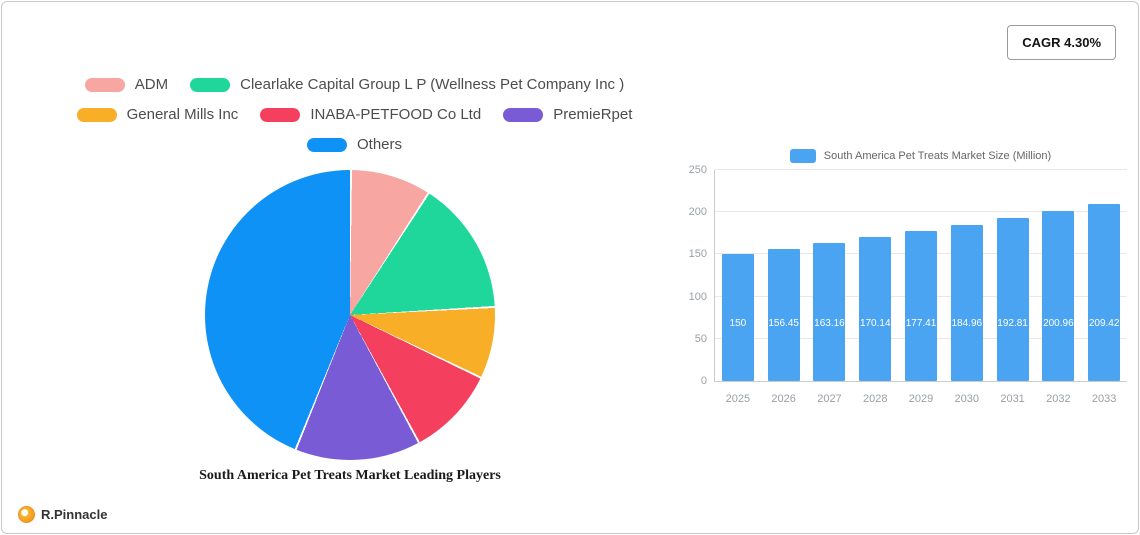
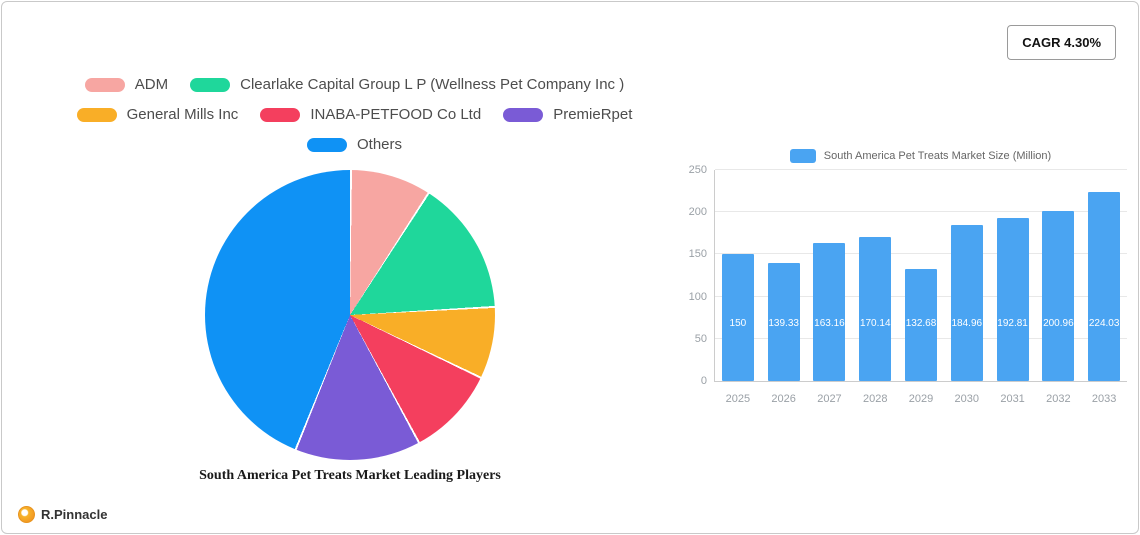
South America Pet Treats Market Size (Million)/2026: 156.45 -> 139.33
South America Pet Treats Market Size (Million)/2029: 177.41 -> 132.68
South America Pet Treats Market Size (Million)/2033: 209.42 -> 224.03
